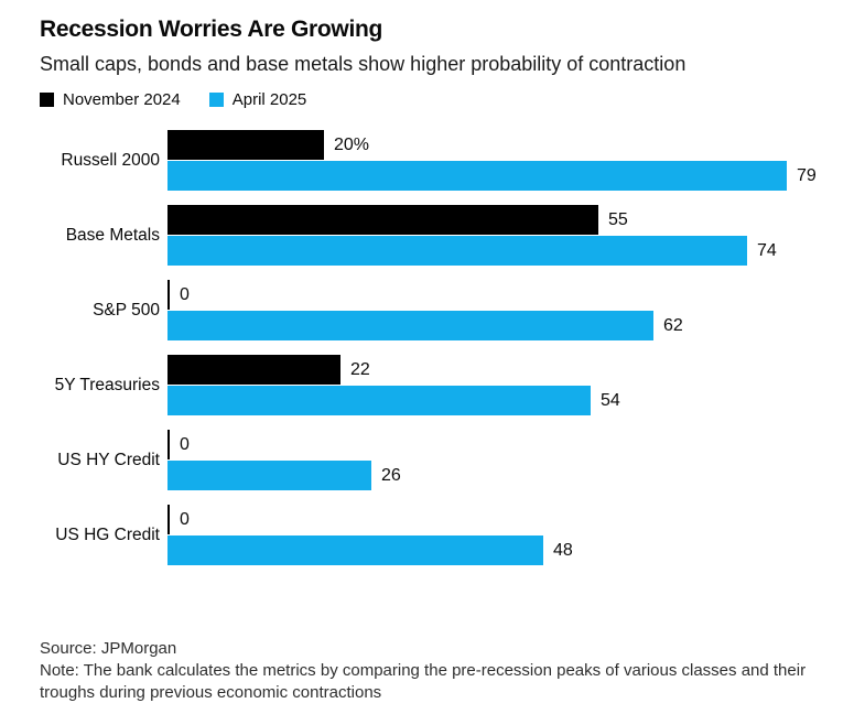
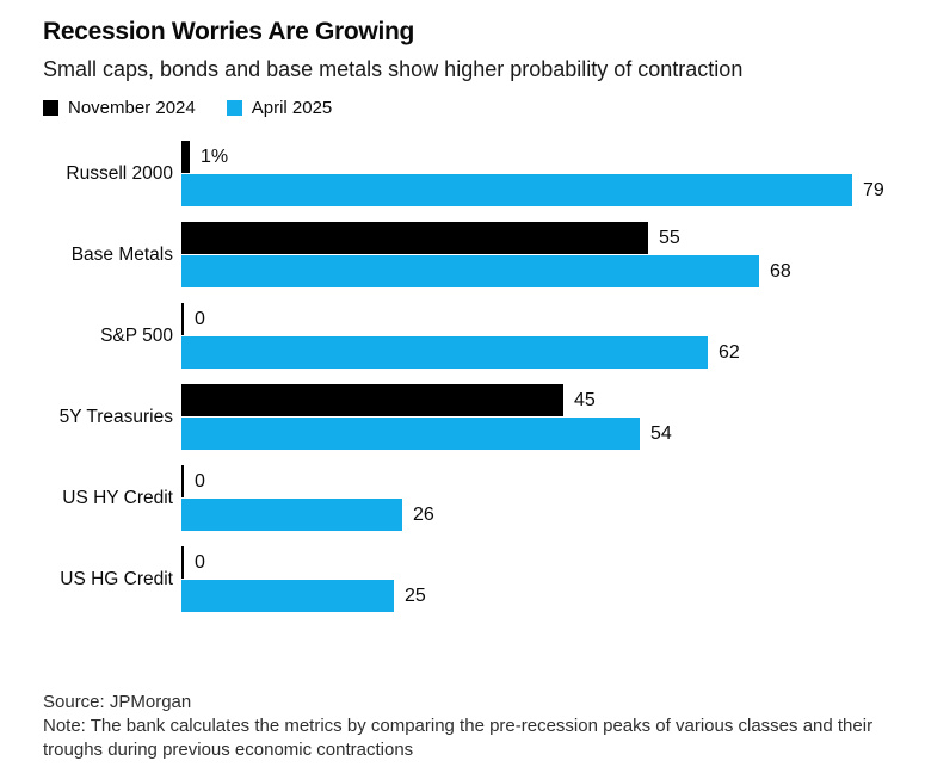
November 2024/Russell 2000: 20% -> 1%
April 2025/Base Metals: 74 -> 68
November 2024/5Y Treasuries: 22 -> 45
April 2025/US HG Credit: 48 -> 25
